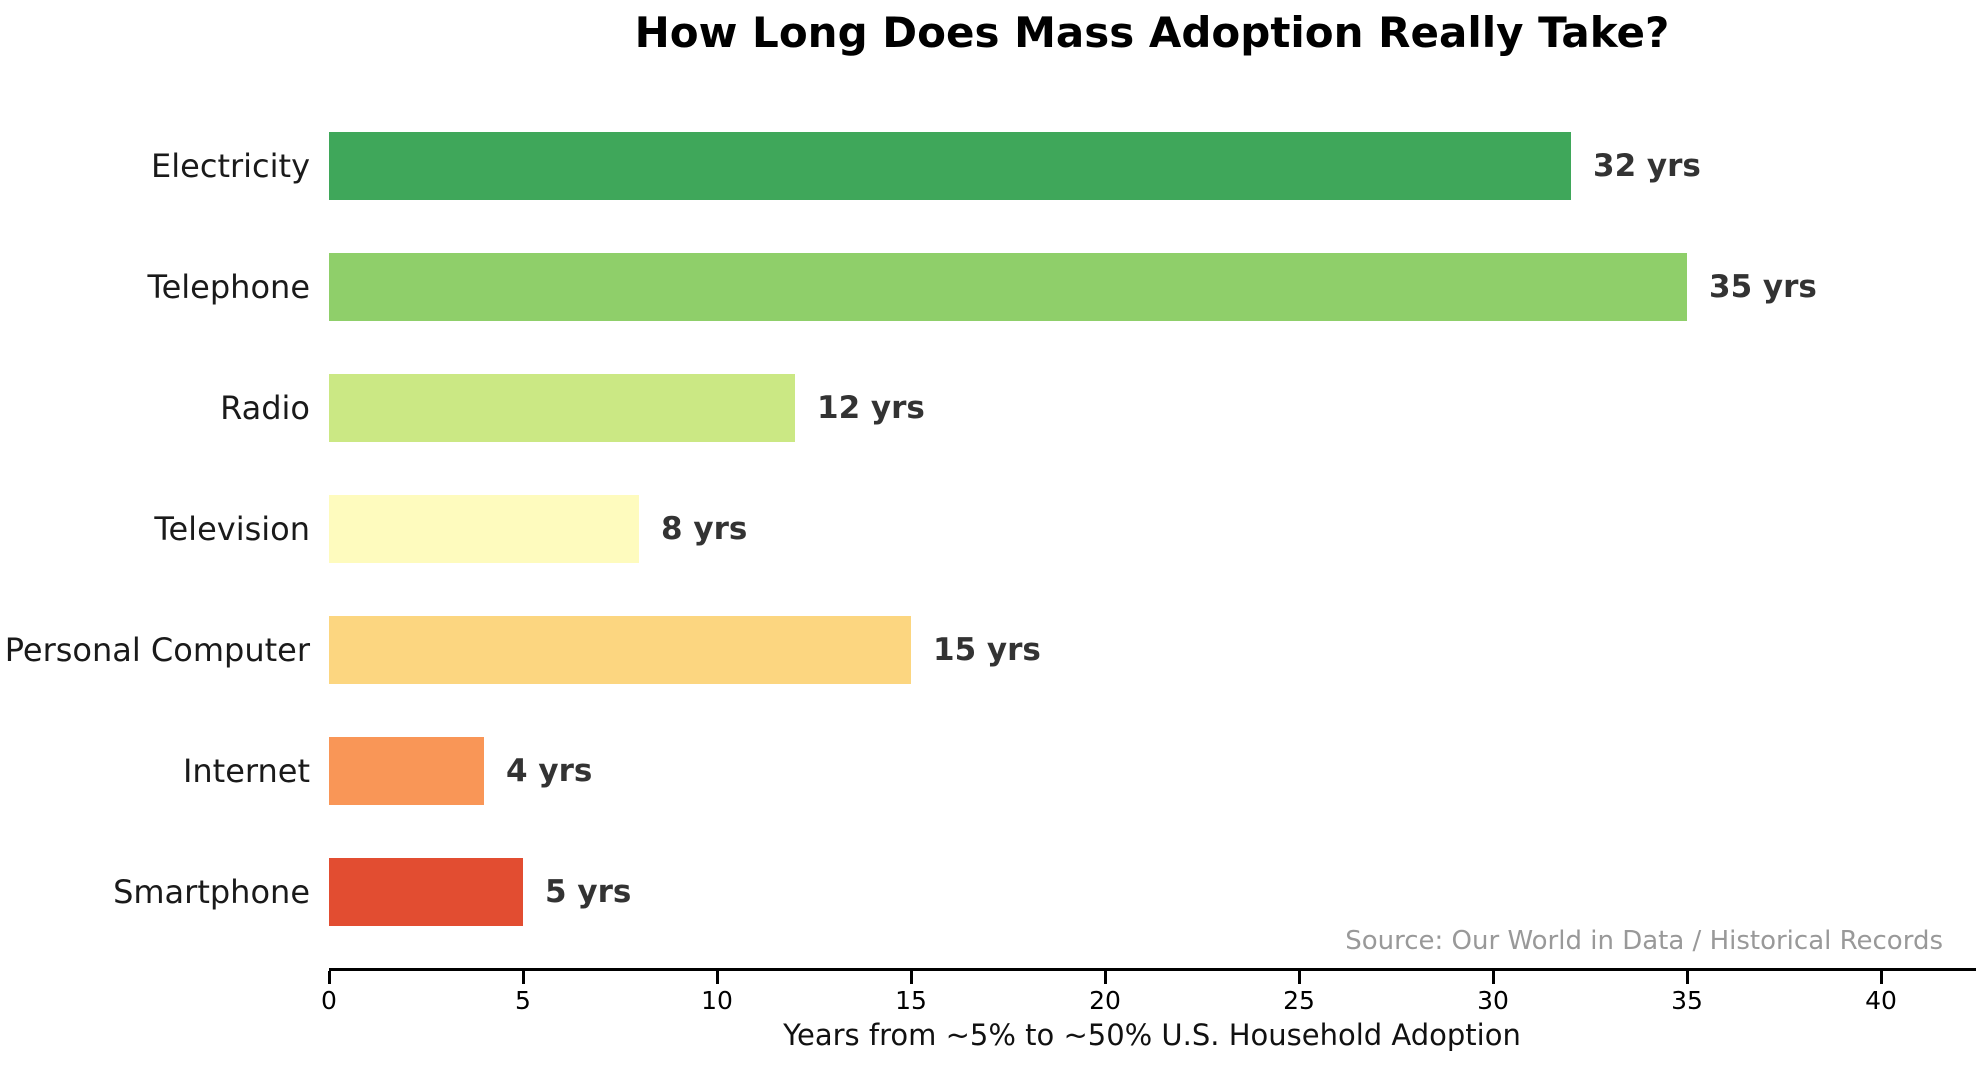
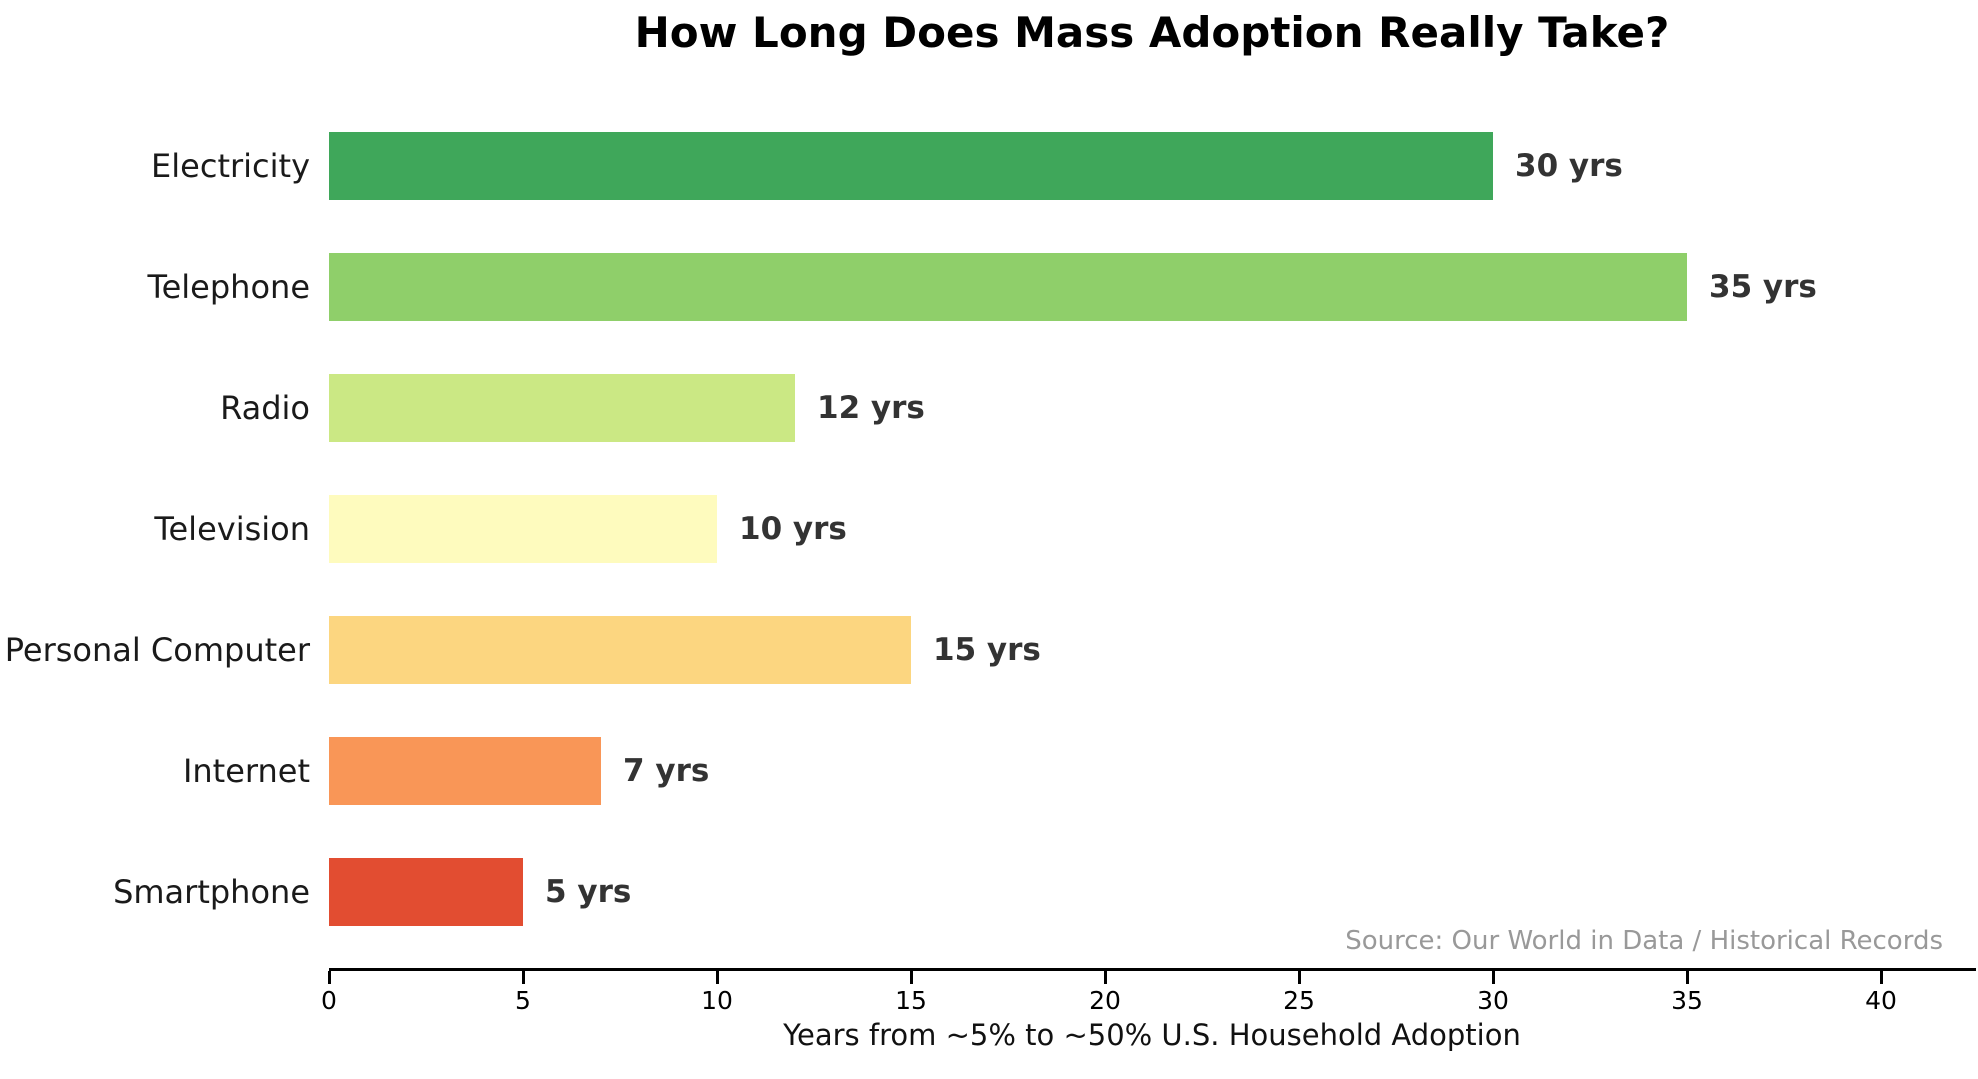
Electricity: 32 -> 30
Television: 8 -> 10
Internet: 4 -> 7
